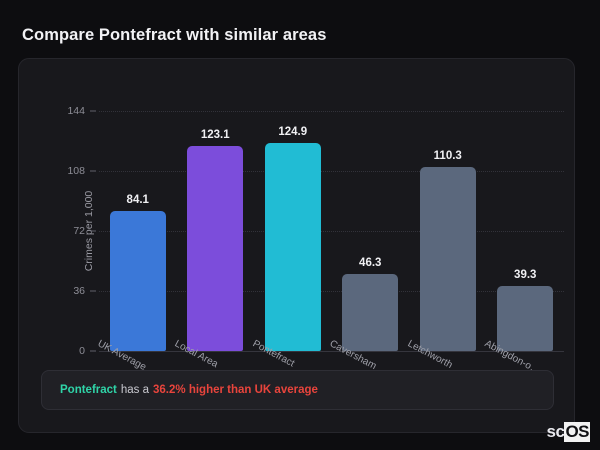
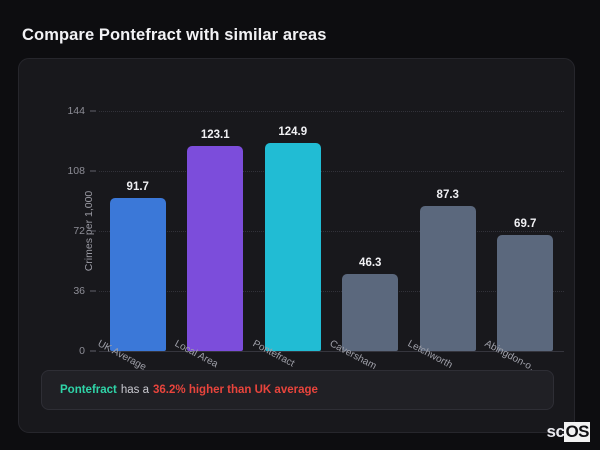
UK Average: 84.1 -> 91.7
Letchworth: 110.3 -> 87.3
Abingdon-o…: 39.3 -> 69.7
